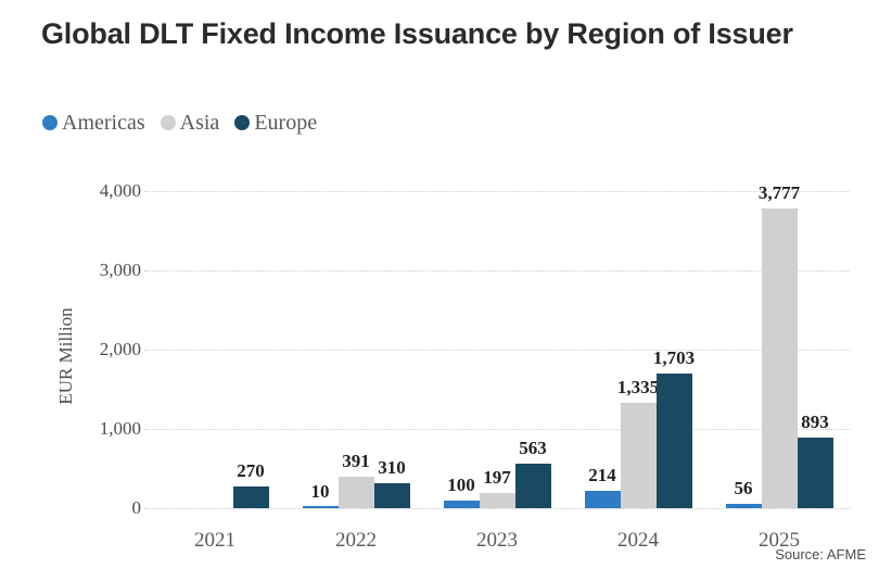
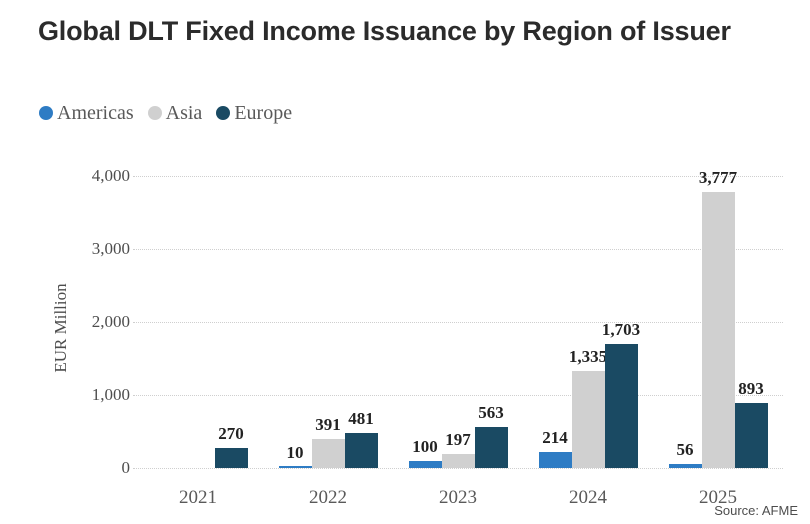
Europe/2022: 310 -> 481
